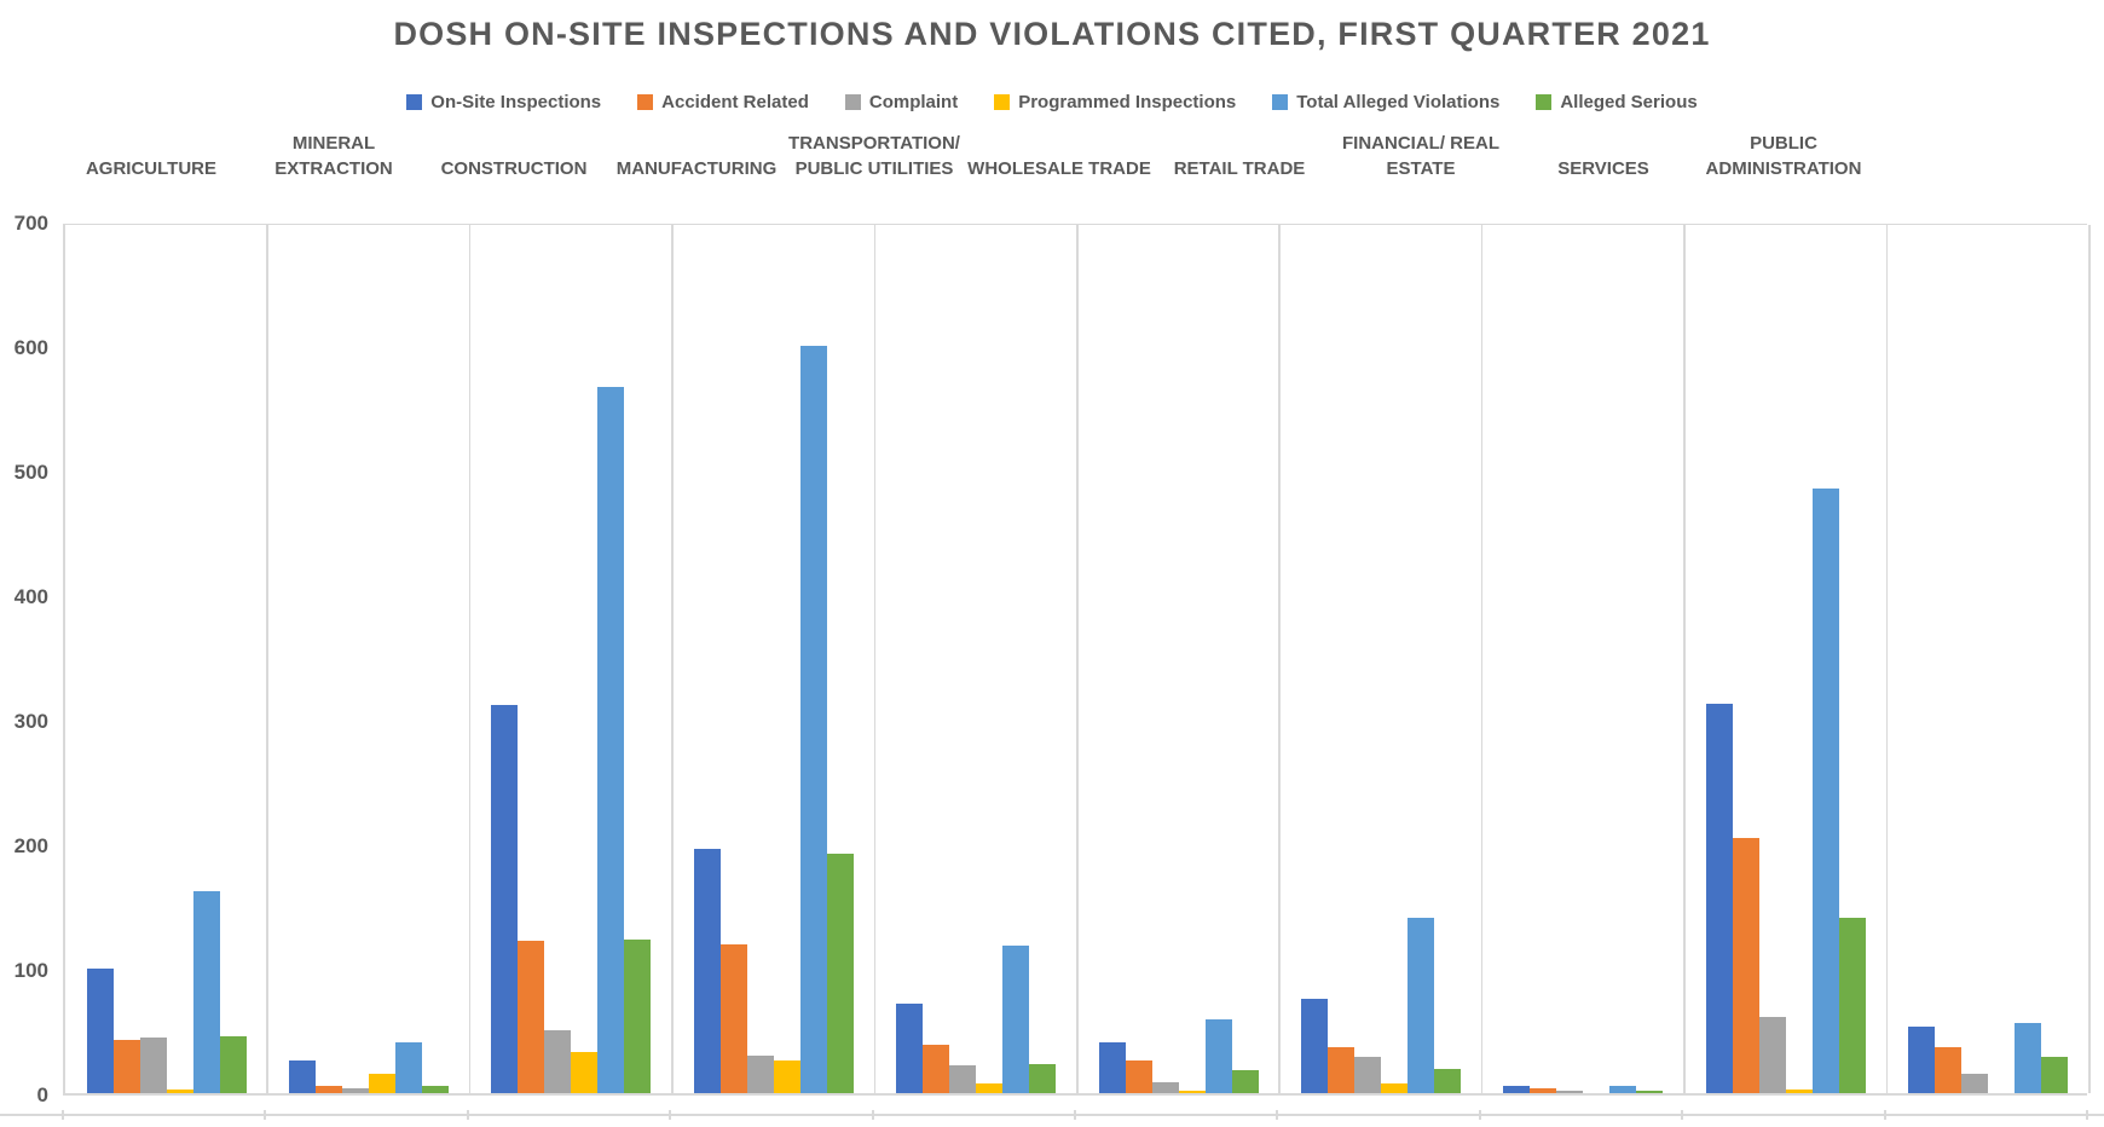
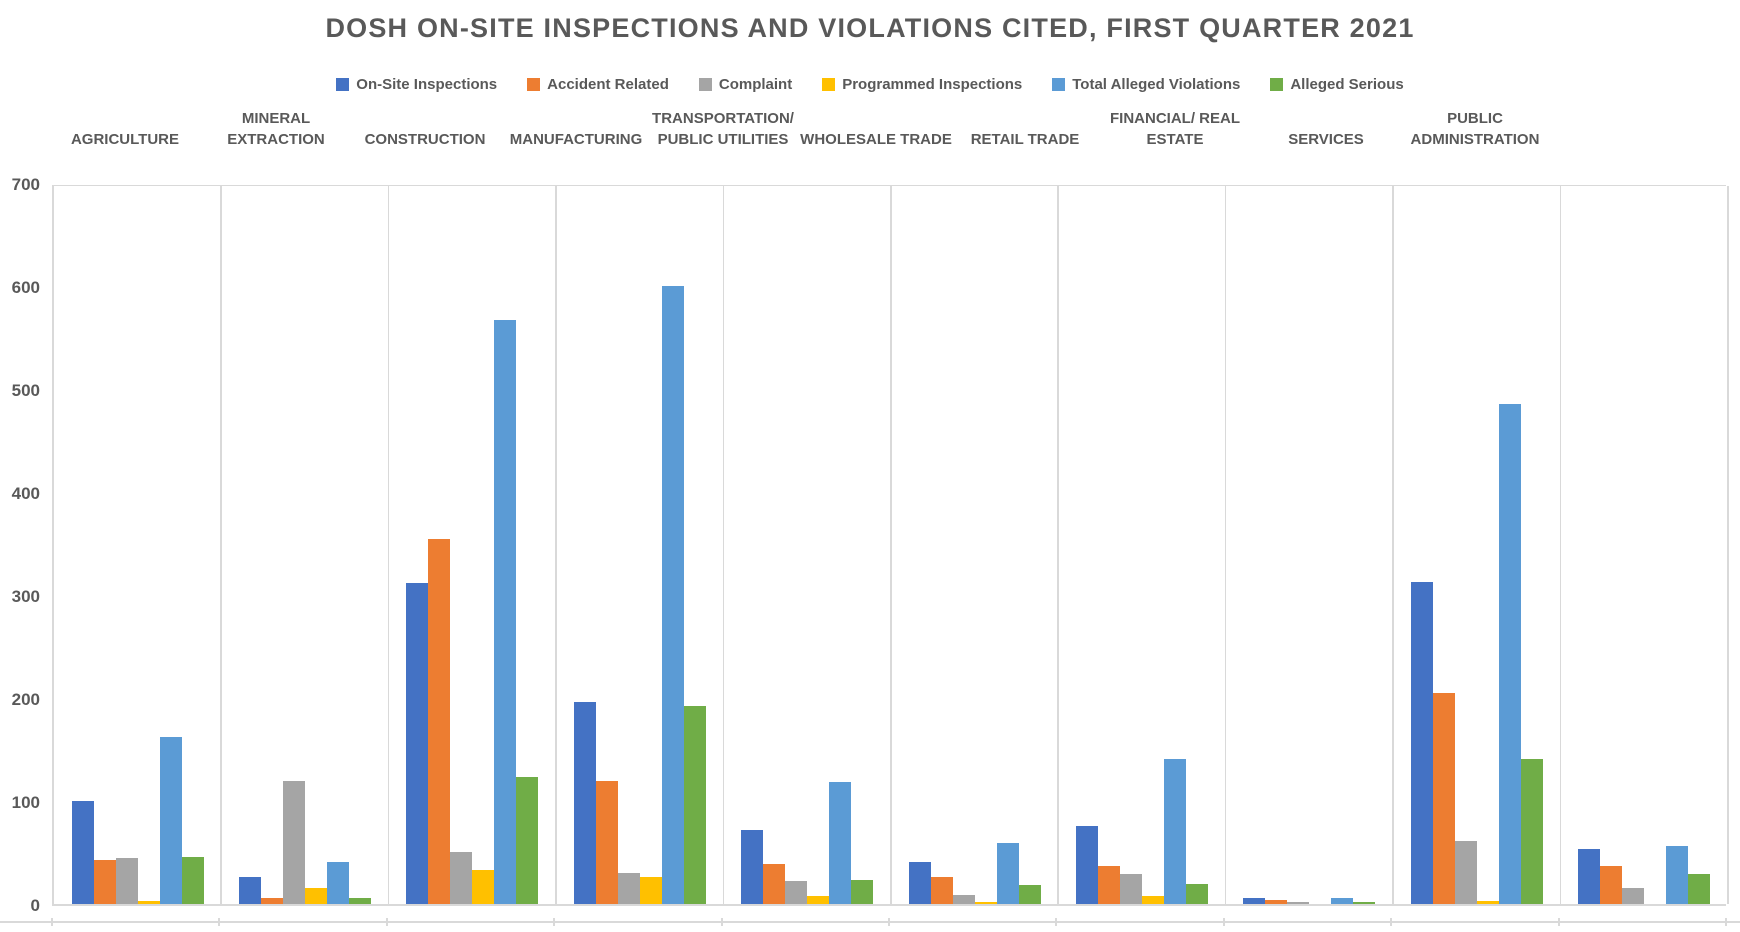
Complaint/MINERAL EXTRACTION: 4 -> 119
Accident Related/CONSTRUCTION: 122 -> 354
